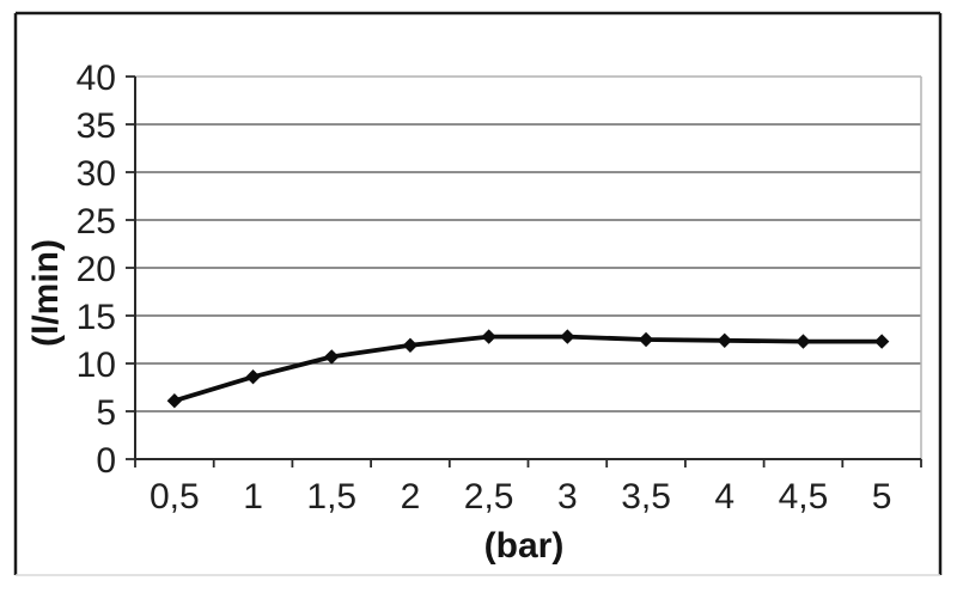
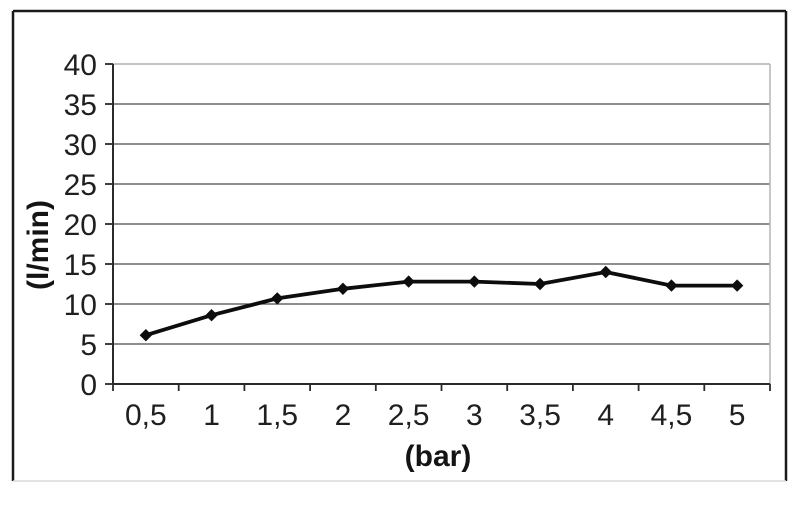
4: 12 -> 14
